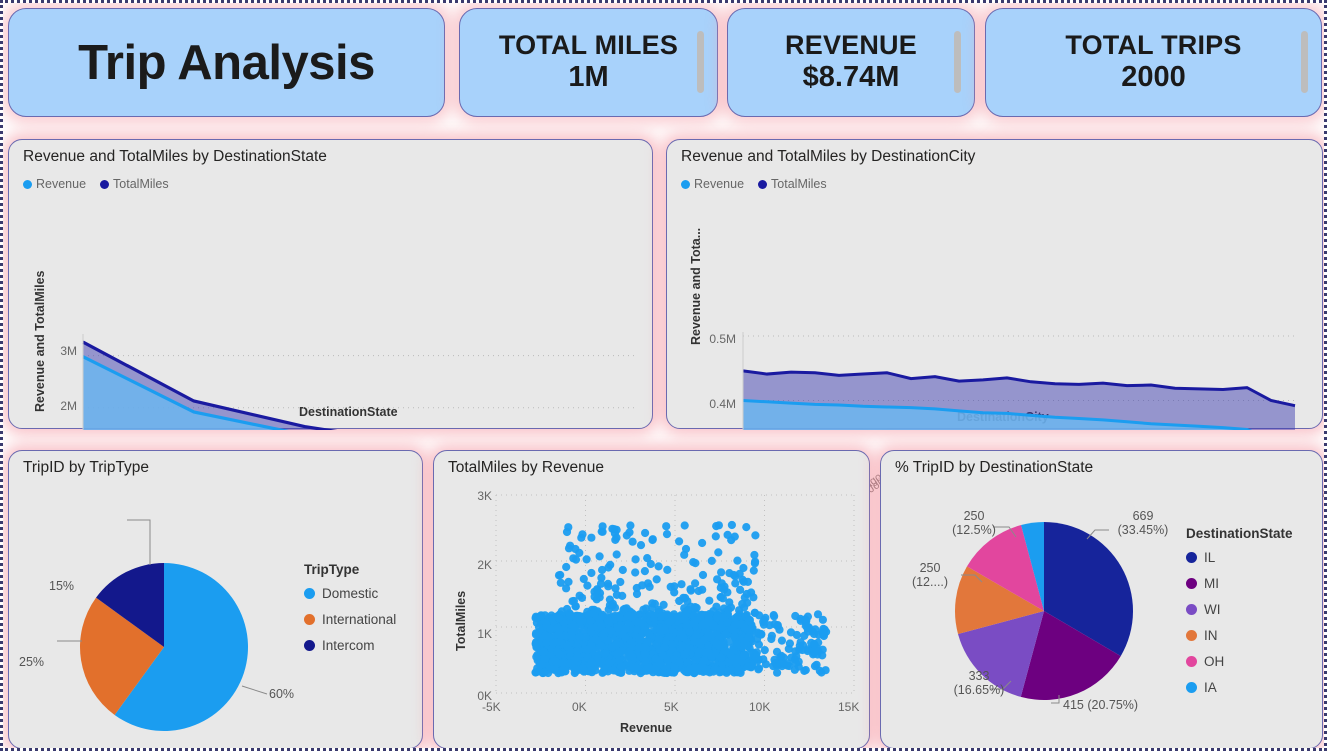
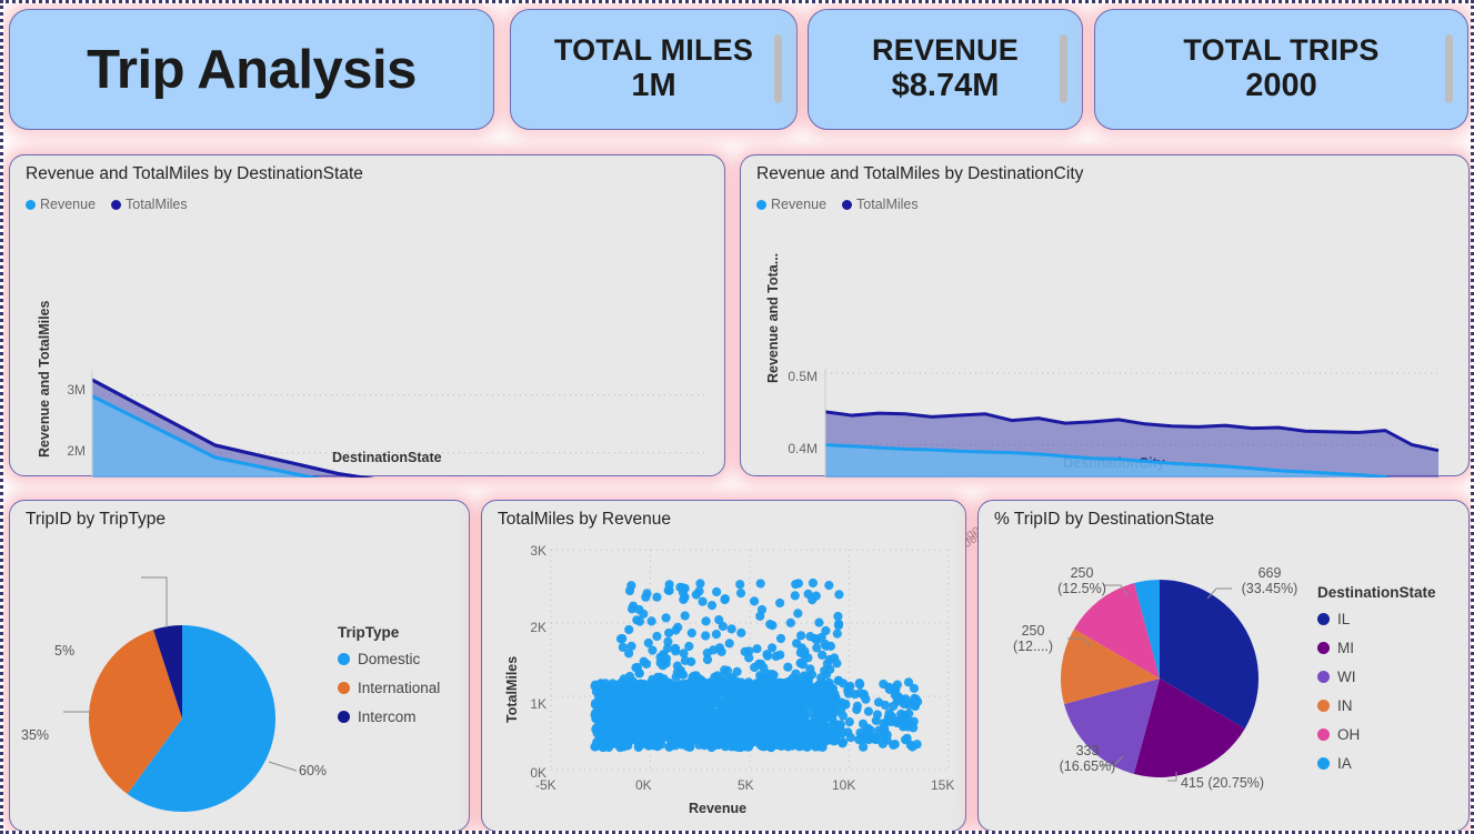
TripID by TripType/International: 25% -> 35%
TripID by TripType/Intercom: 15% -> 5%
